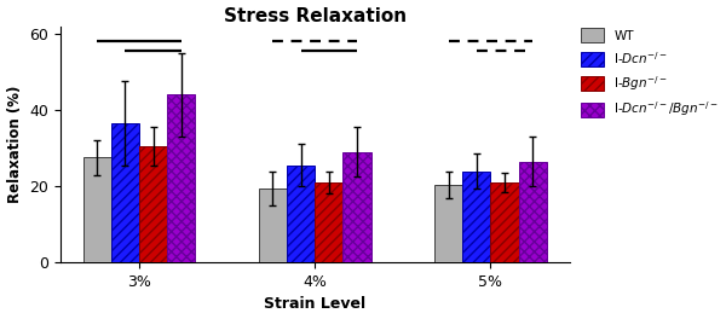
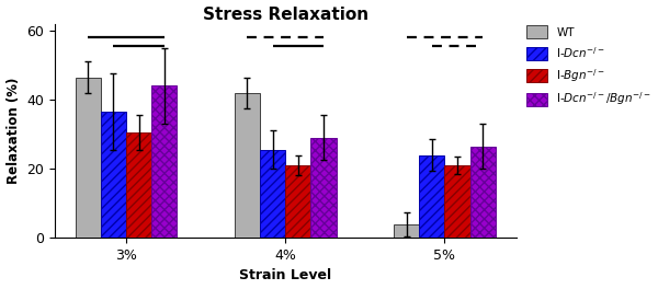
WT/3%: 27.5 -> 46.5
WT/4%: 19.5 -> 42.0
WT/5%: 20.5 -> 4.0
